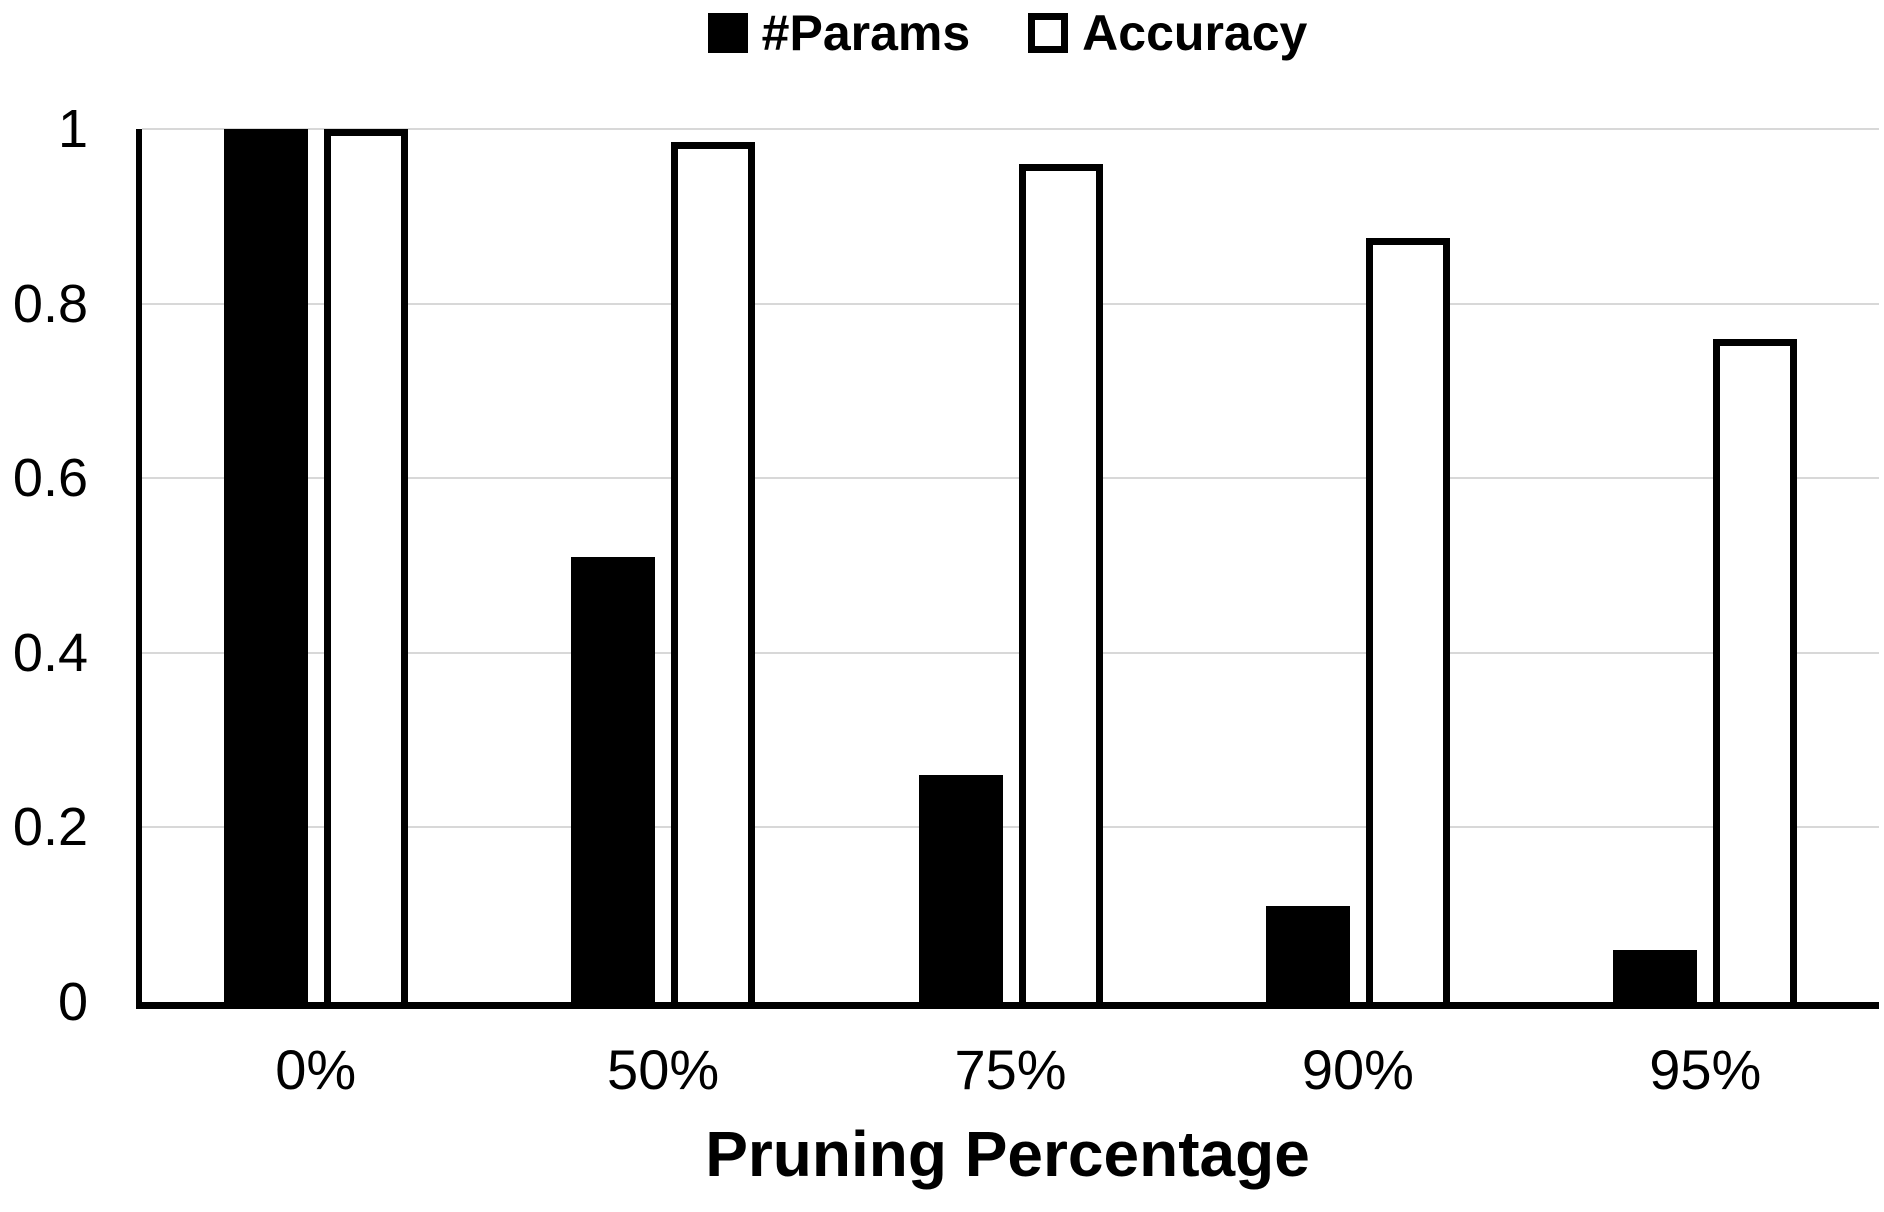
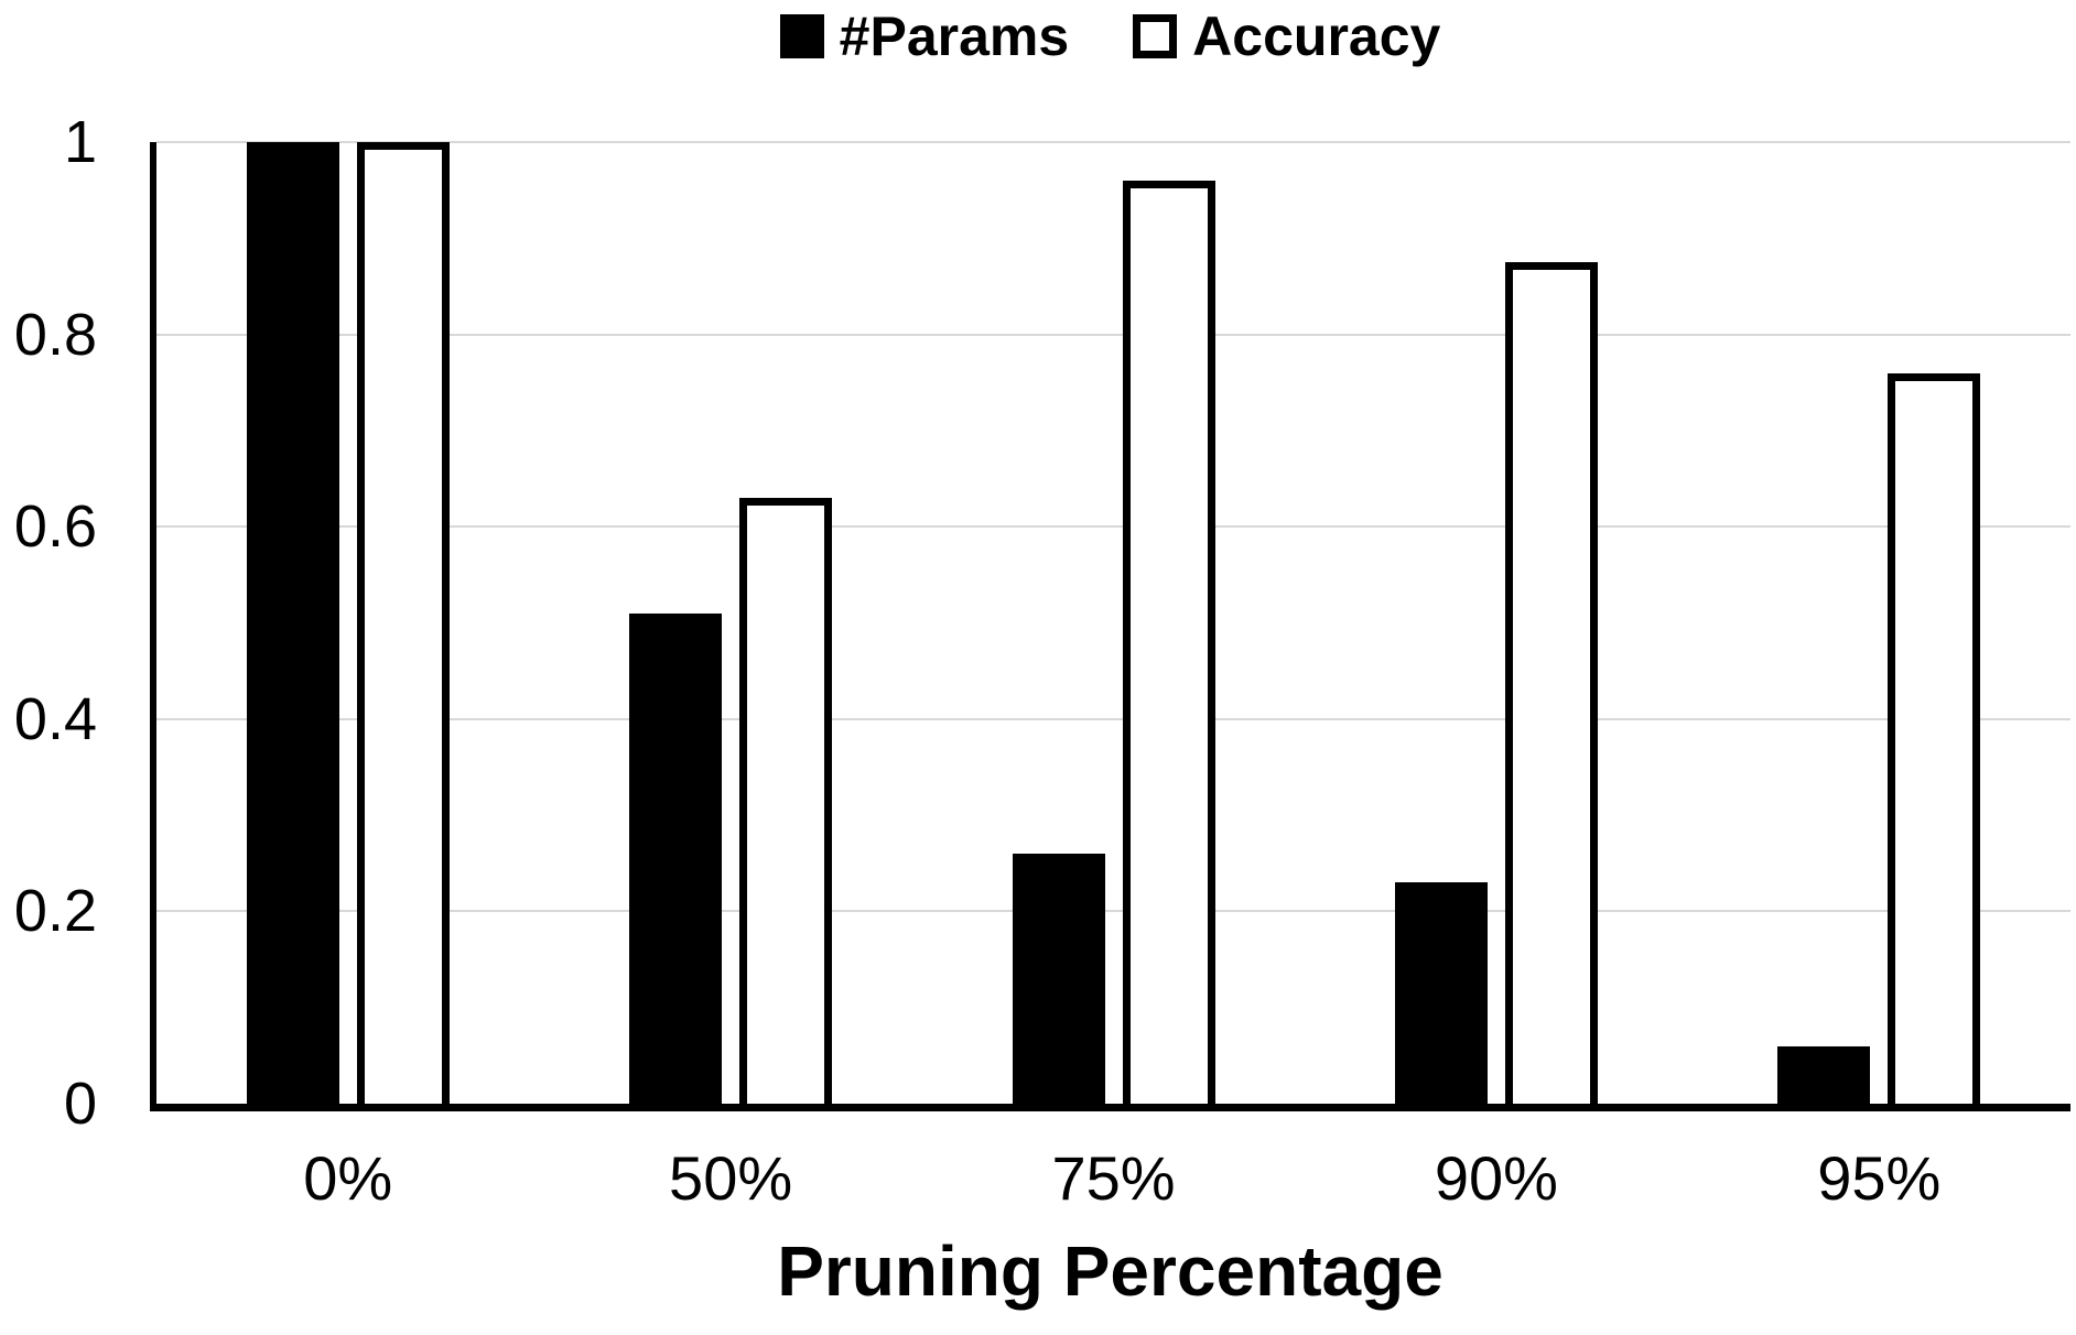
Accuracy/50%: 0.98 -> 0.63
#Params/90%: 0.11 -> 0.23
